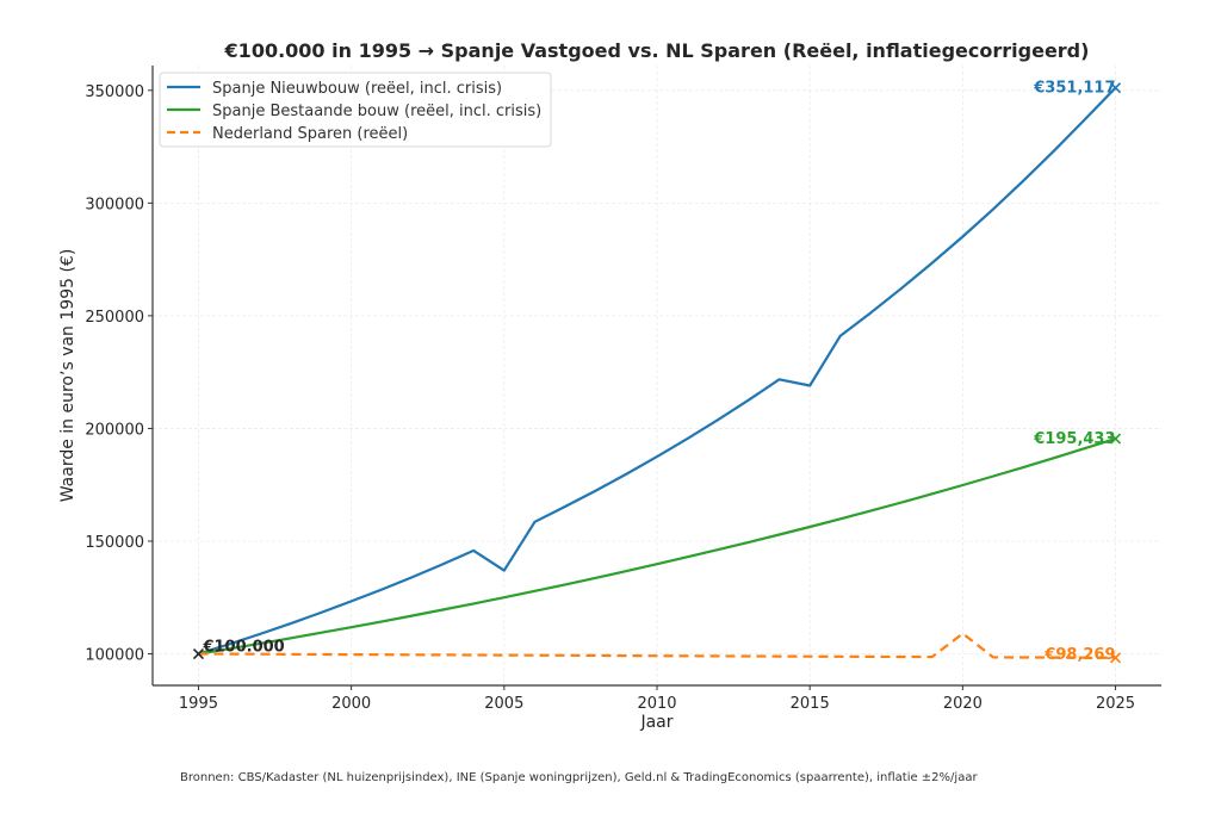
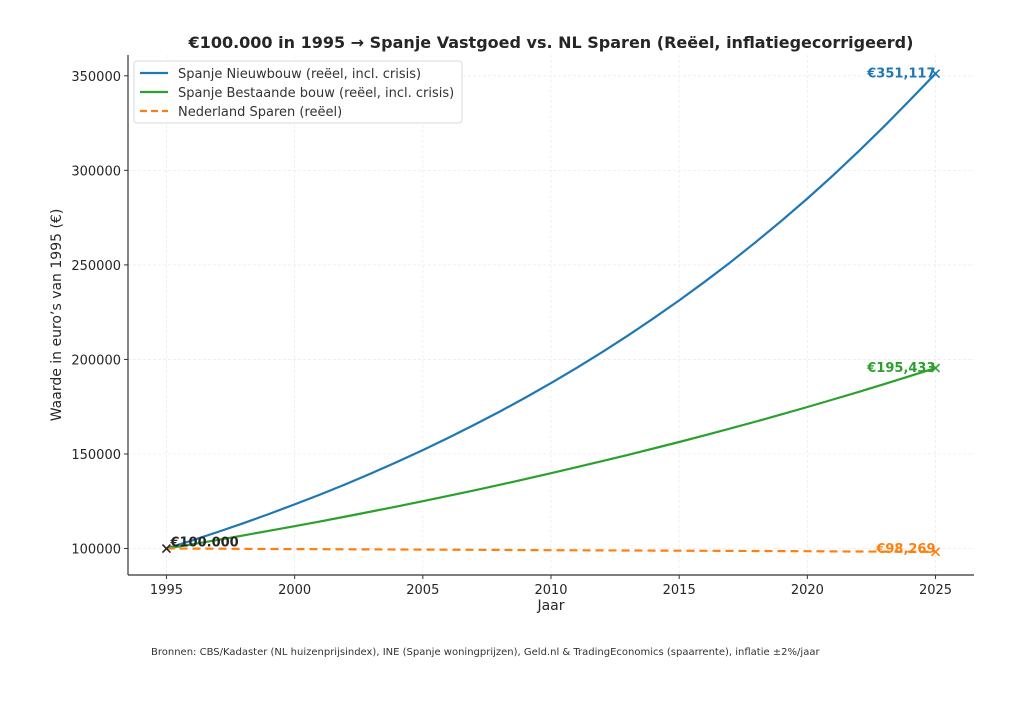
Spanje Nieuwbouw (reëel, incl. crisis)/2005: 137000 -> 152000
Spanje Nieuwbouw (reëel, incl. crisis)/2015: 219000 -> 231000
Nederland Sparen (reëel)/2020: 109000 -> 99000
